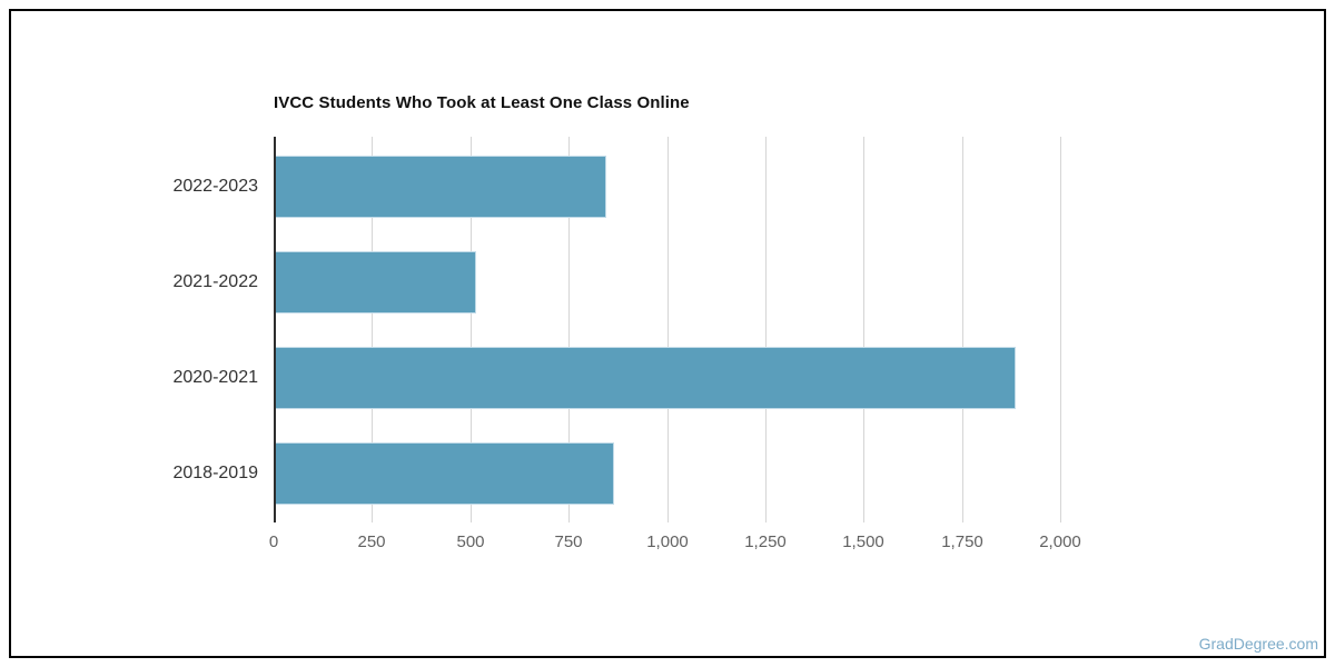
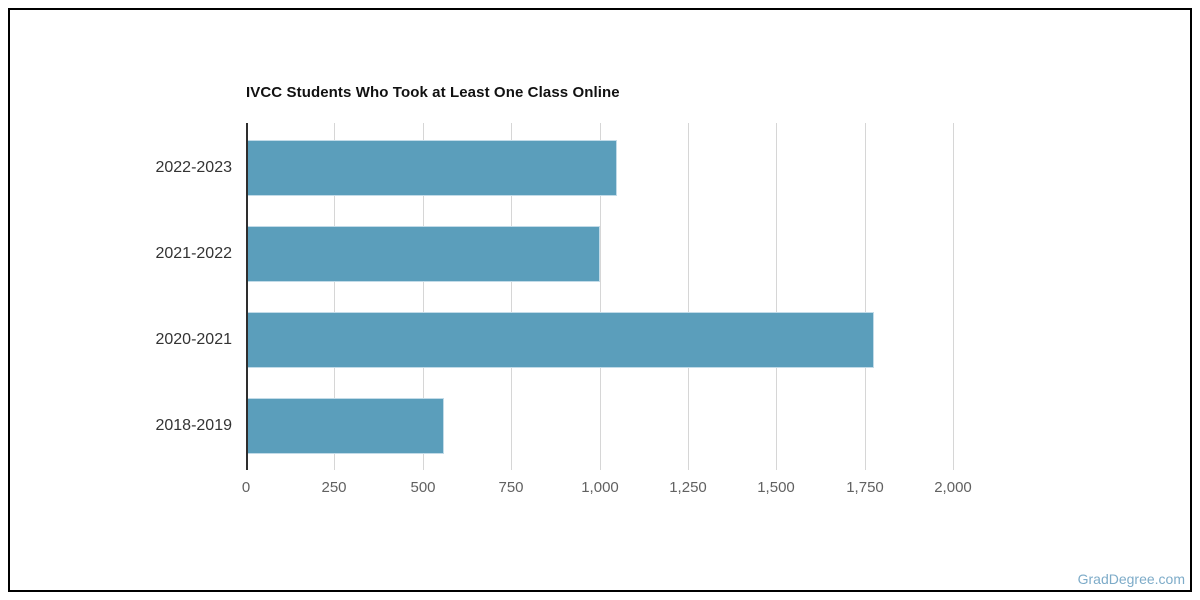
2022-2023: 840 -> 1040
2021-2022: 510 -> 1000
2020-2021: 1880 -> 1770
2018-2019: 860 -> 560
